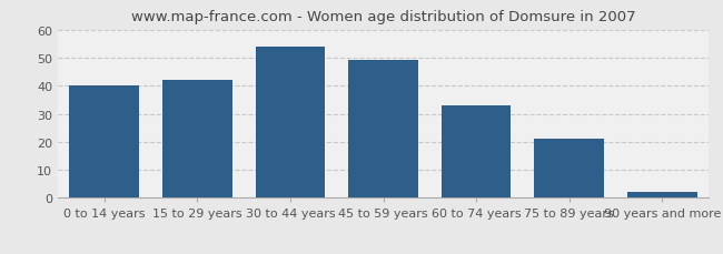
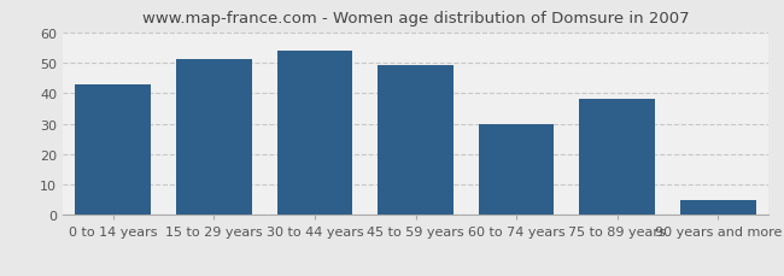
0 to 14 years: 40 -> 43
15 to 29 years: 42 -> 51
60 to 74 years: 33 -> 30
75 to 89 years: 21 -> 38
90 years and more: 2 -> 5
